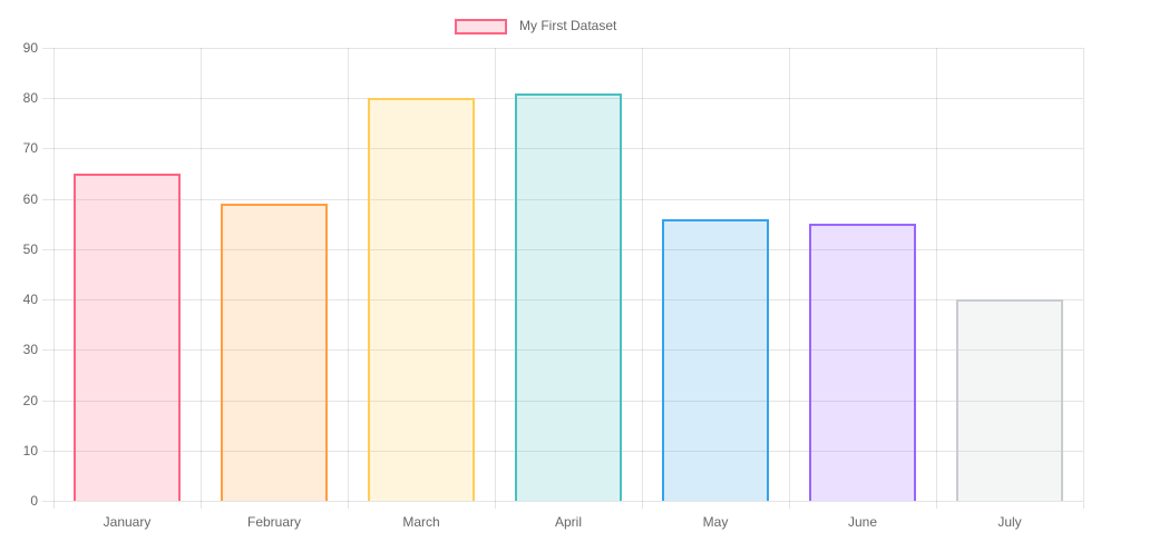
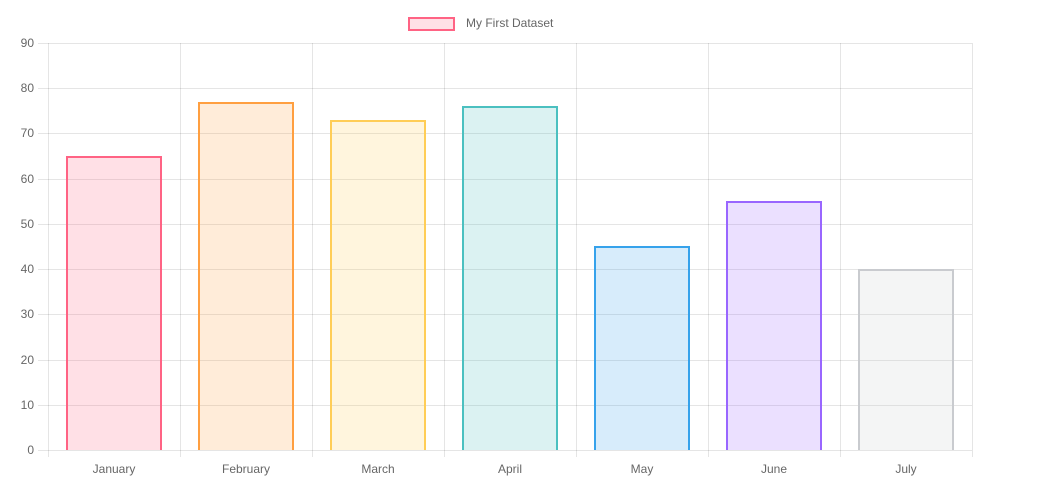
February: 59 -> 77
March: 80 -> 73
April: 81 -> 76
May: 56 -> 45
